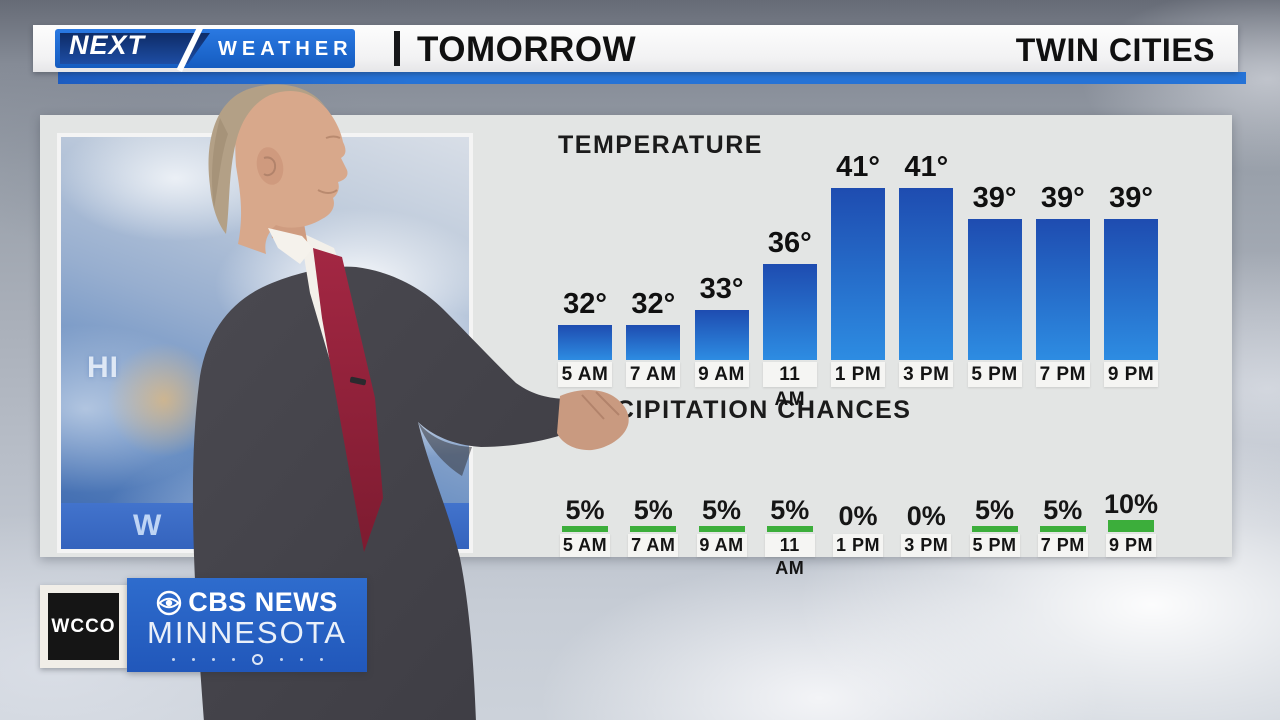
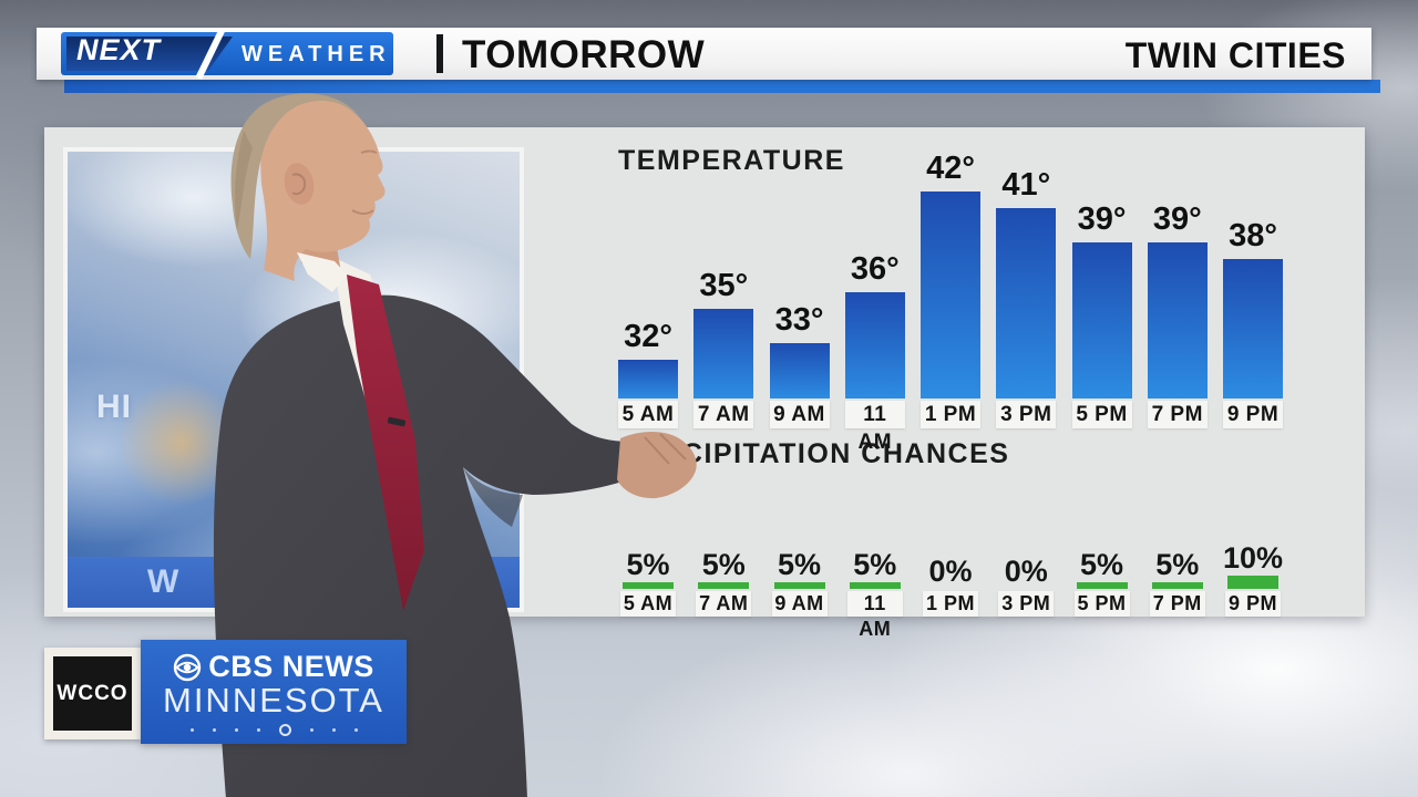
TEMPERATURE/7 AM: 32° -> 35°
TEMPERATURE/1 PM: 41° -> 42°
TEMPERATURE/9 PM: 39° -> 38°
